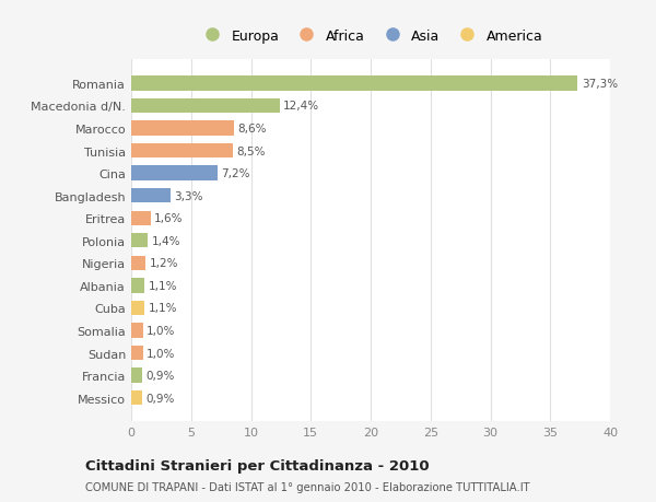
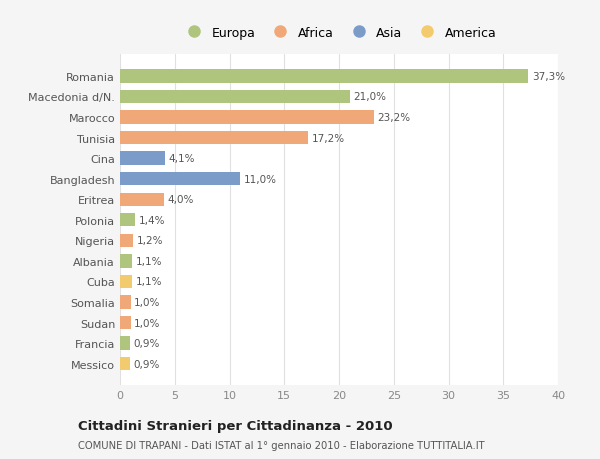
Macedonia d/N.: 12,4% -> 21,0%
Marocco: 8,6% -> 23,2%
Tunisia: 8,5% -> 17,2%
Cina: 7,2% -> 4,1%
Bangladesh: 3,3% -> 11,0%
Eritrea: 1,6% -> 4,0%
